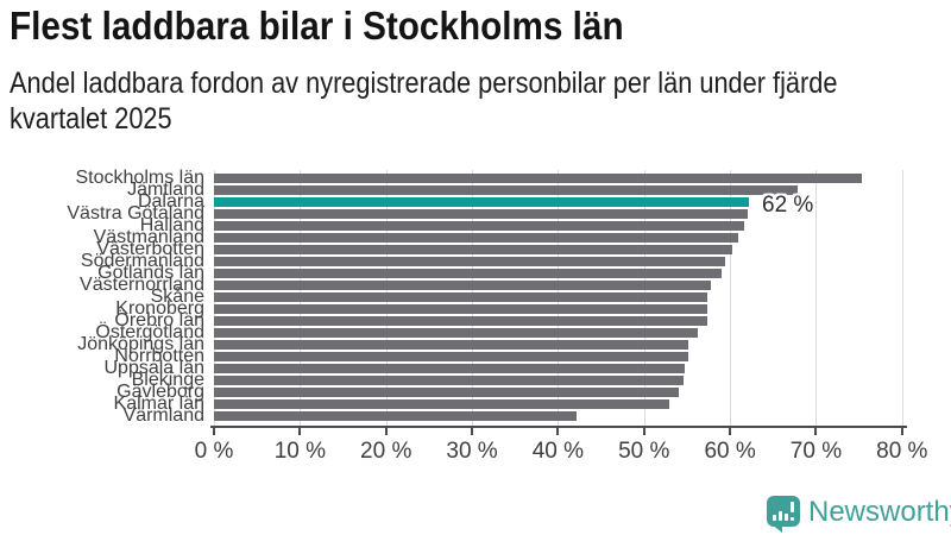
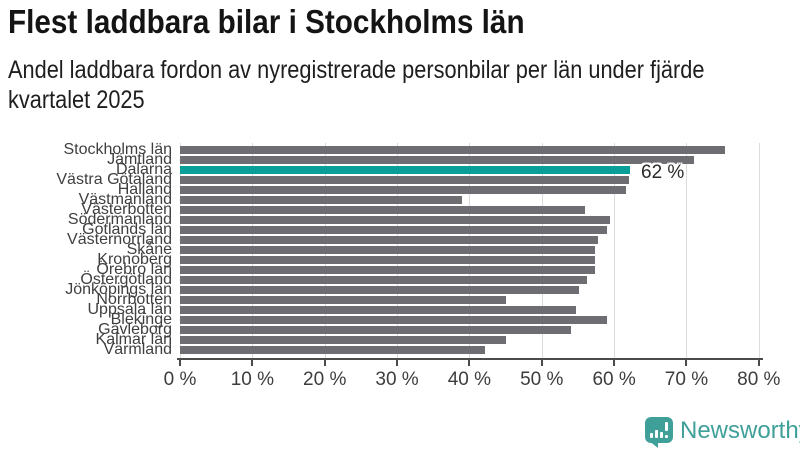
Jämtland: 68% -> 71%
Västmanland: 61% -> 39%
Västerbotten: 60% -> 56%
Norrbotten: 55% -> 45%
Blekinge: 55% -> 59%
Kalmar län: 53% -> 45%
